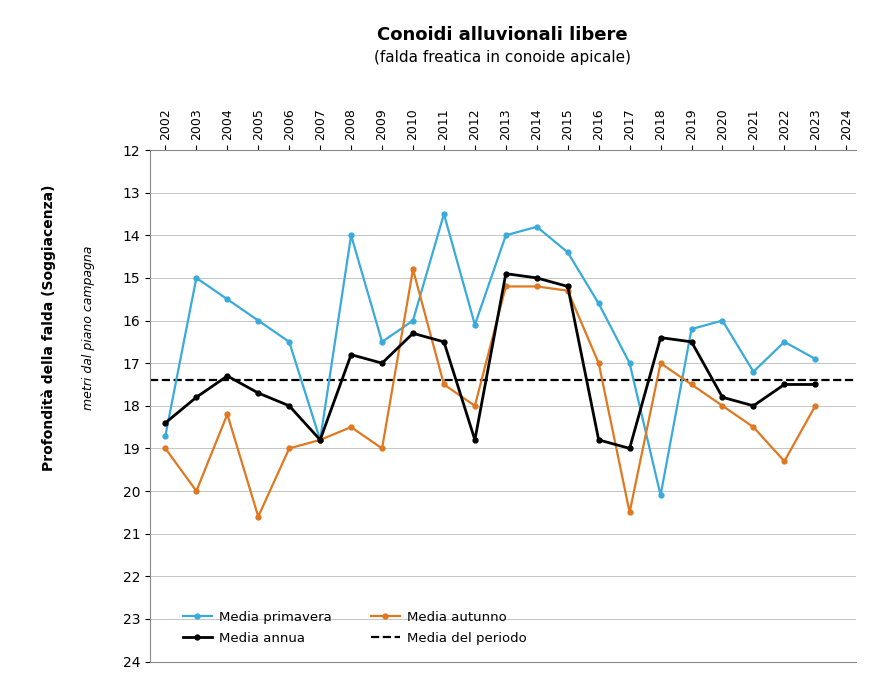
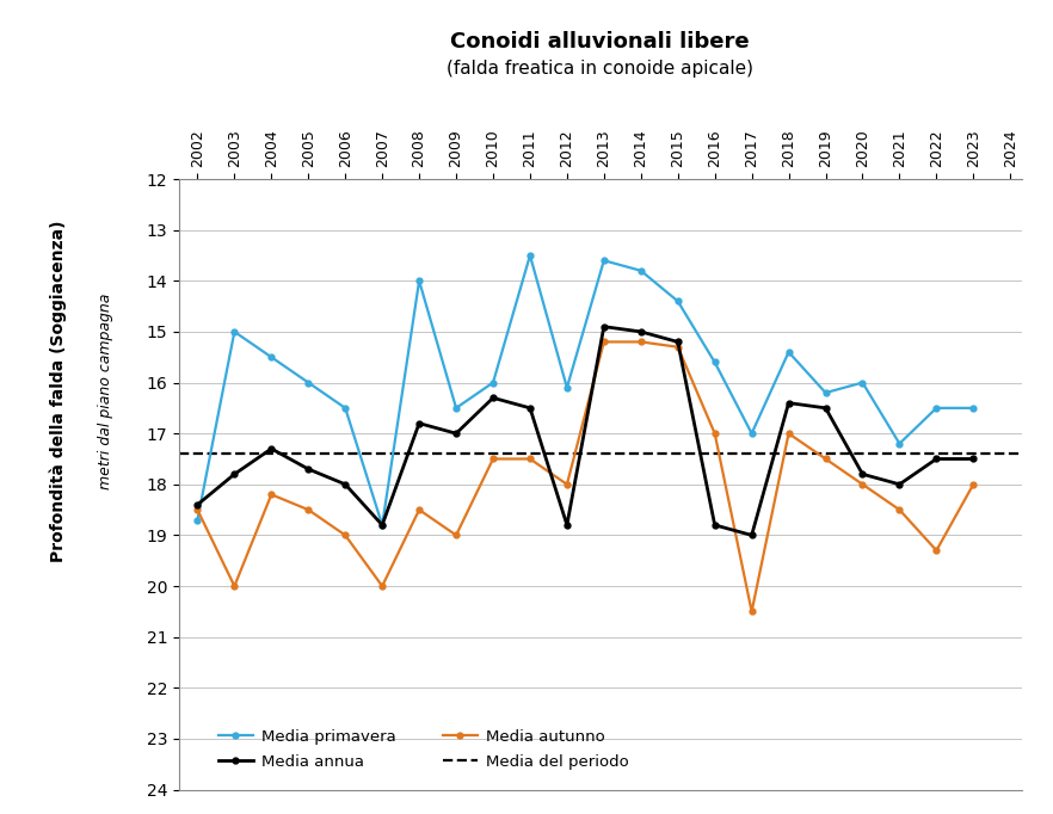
Media autunno/2002: 19.0 -> 18.5
Media autunno/2005: 20.6 -> 18.5
Media autunno/2007: 18.8 -> 20.0
Media autunno/2010: 14.8 -> 17.5
Media primavera/2013: 14.0 -> 13.6
Media primavera/2018: 20.1 -> 15.4
Media primavera/2023: 16.9 -> 16.5
